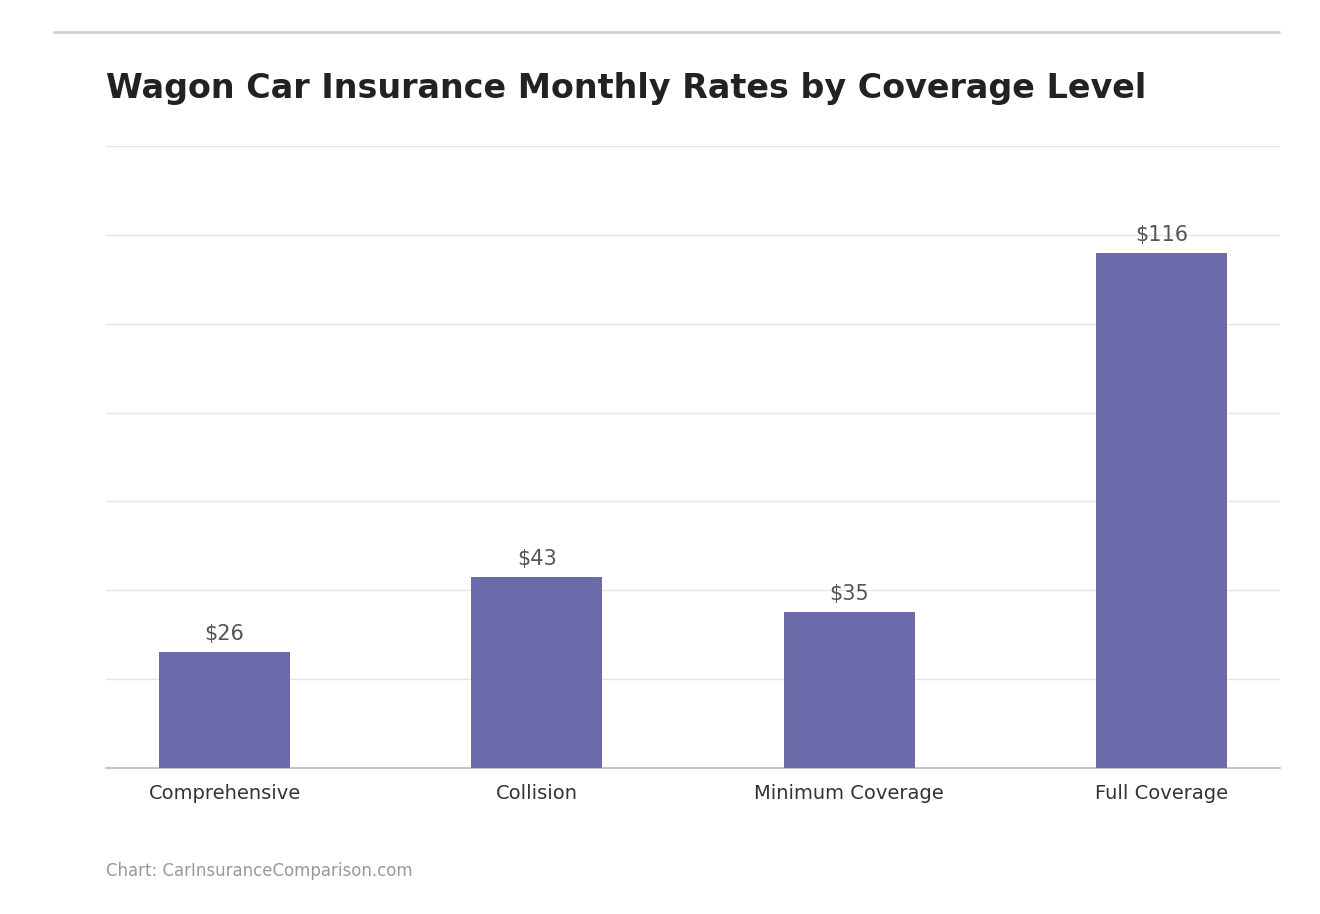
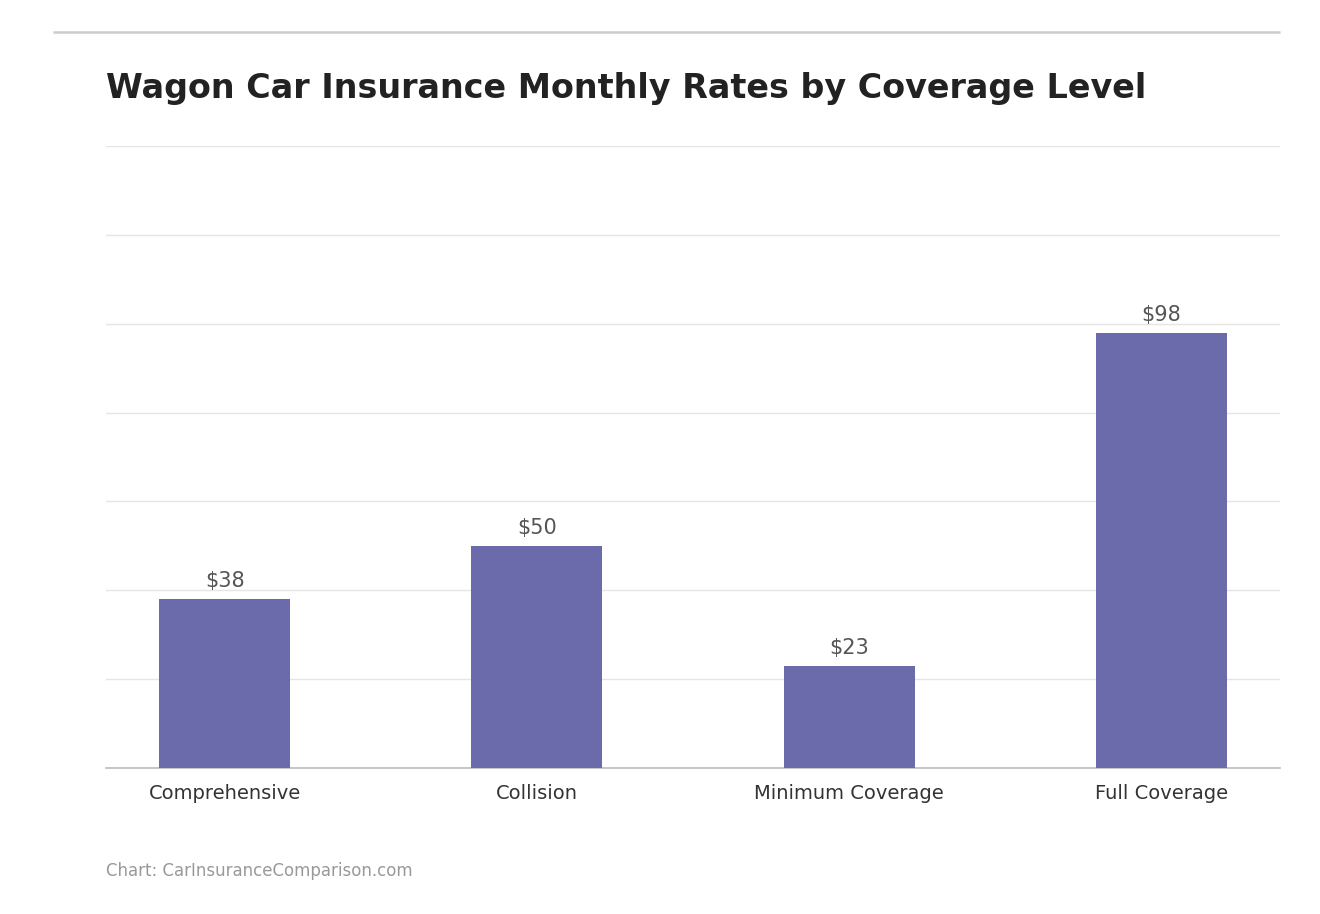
Comprehensive: $26 -> $38
Collision: $43 -> $50
Minimum Coverage: $35 -> $23
Full Coverage: $116 -> $98
